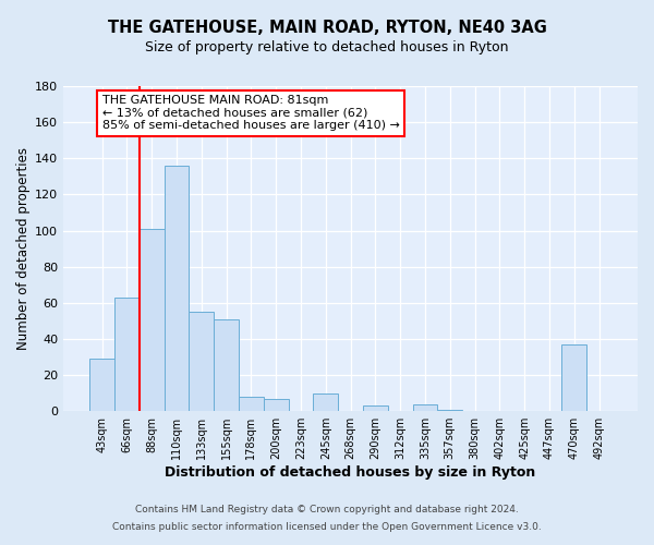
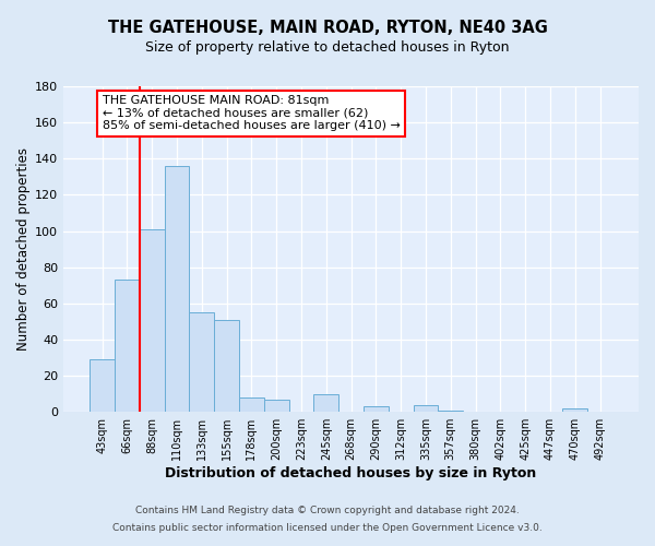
66sqm: 63 -> 73
470sqm: 37 -> 2
